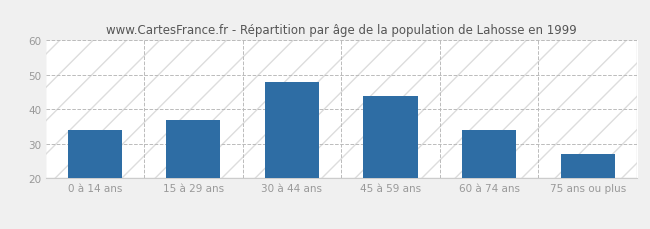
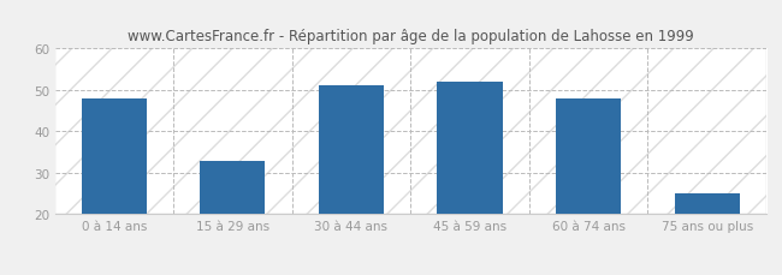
0 à 14 ans: 34 -> 48
15 à 29 ans: 37 -> 33
30 à 44 ans: 48 -> 51
45 à 59 ans: 44 -> 52
60 à 74 ans: 34 -> 48
75 ans ou plus: 27 -> 25
